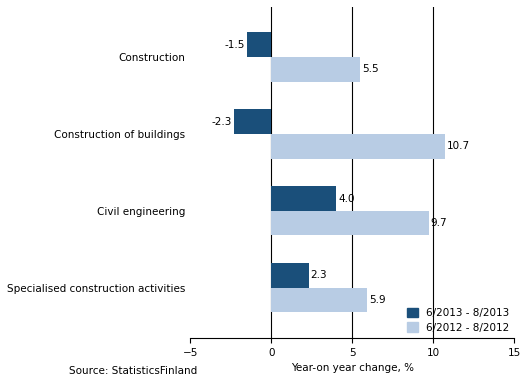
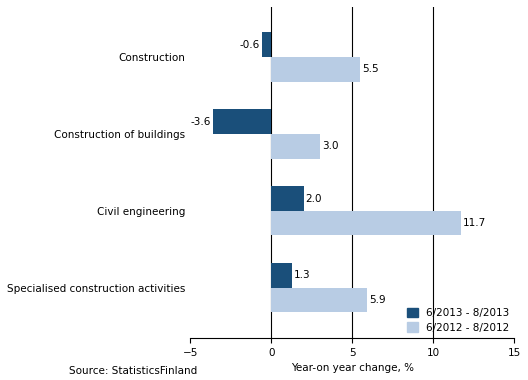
6/2013 - 8/2013/Construction: -1.5 -> -0.6
6/2013 - 8/2013/Construction of buildings: -2.3 -> -3.6
6/2012 - 8/2012/Construction of buildings: 10.7 -> 3.0
6/2013 - 8/2013/Civil engineering: 4.0 -> 2.0
6/2012 - 8/2012/Civil engineering: 9.7 -> 11.7
6/2013 - 8/2013/Specialised construction activities: 2.3 -> 1.3
